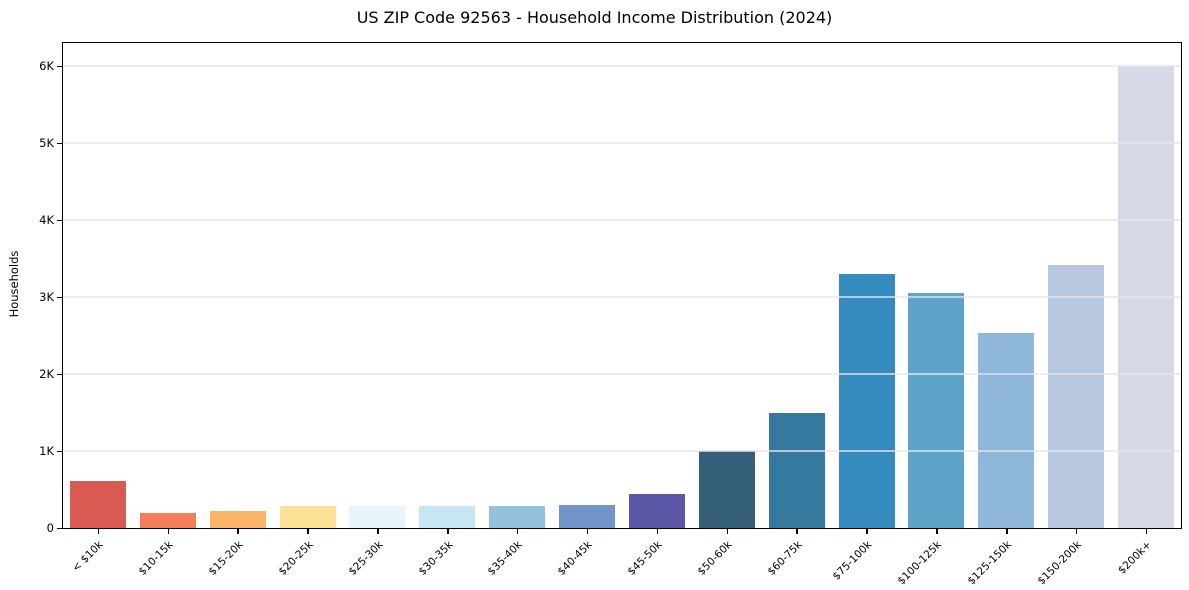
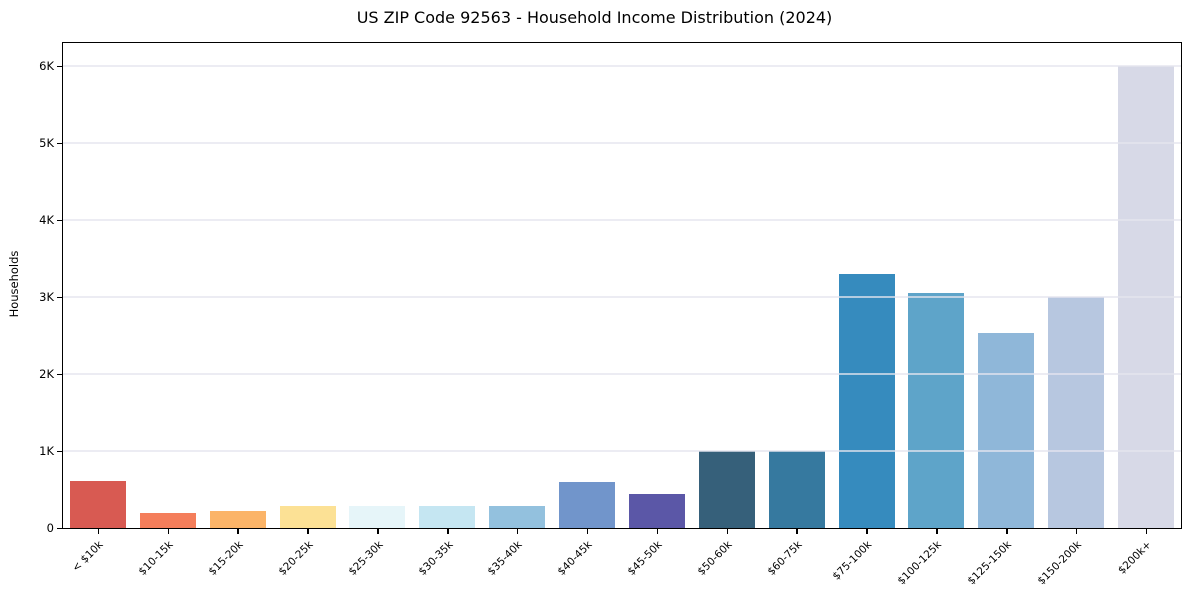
$40-45k: 0.3K -> 0.6K
$60-75k: 1.5K -> 1.0K
$150-200k: 3.4K -> 3.0K
